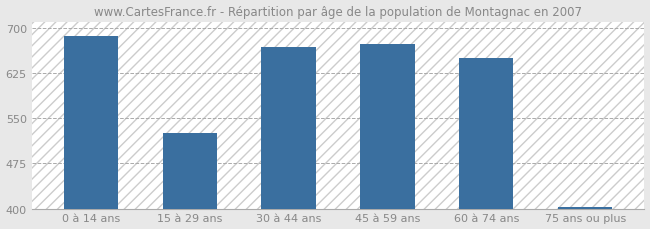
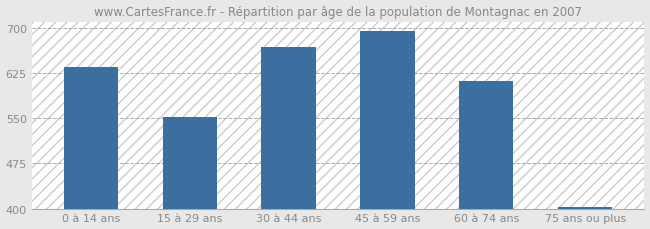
0 à 14 ans: 686 -> 635
15 à 29 ans: 526 -> 551
45 à 59 ans: 672 -> 694
60 à 74 ans: 650 -> 612
